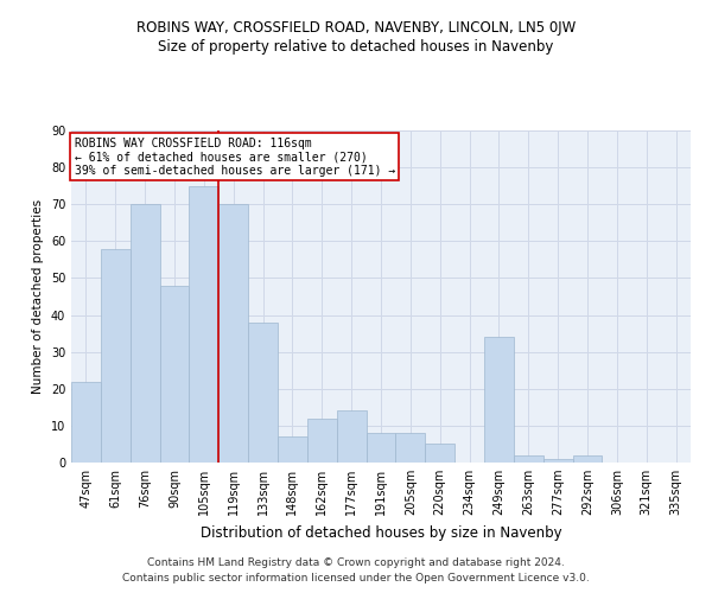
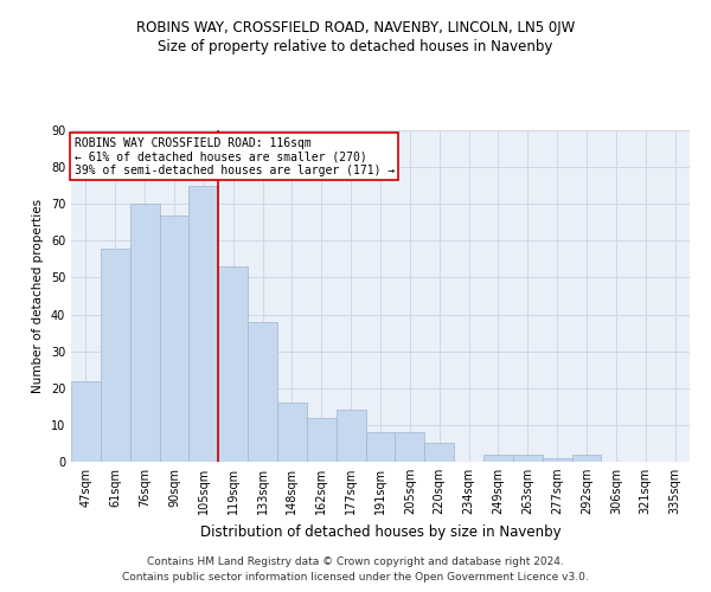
90sqm: 48 -> 67
119sqm: 70 -> 53
148sqm: 7 -> 16
249sqm: 34 -> 2
